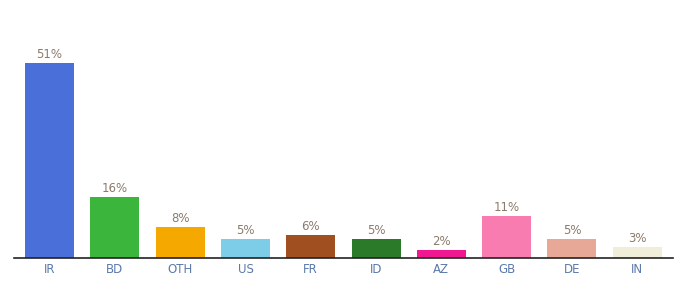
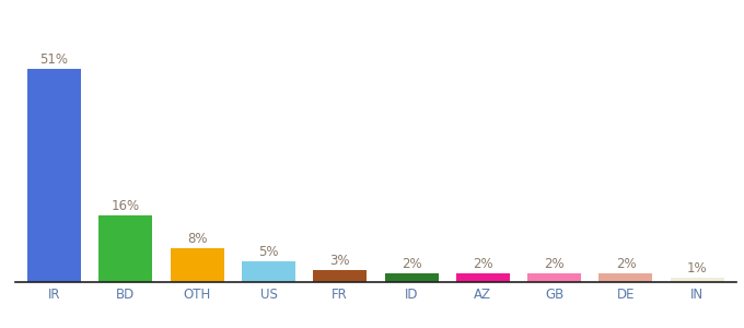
FR: 6% -> 3%
ID: 5% -> 2%
GB: 11% -> 2%
DE: 5% -> 2%
IN: 3% -> 1%
